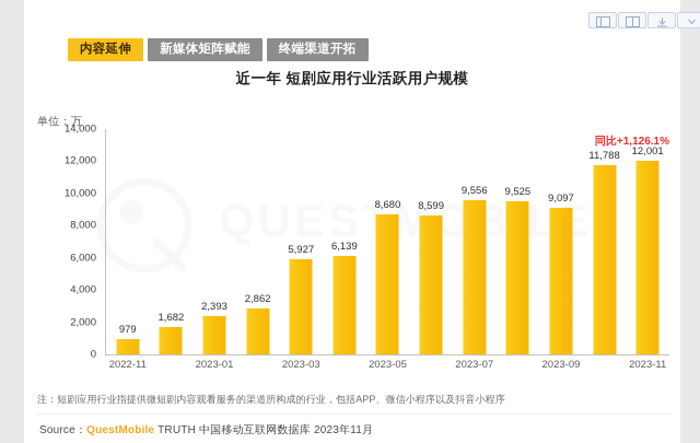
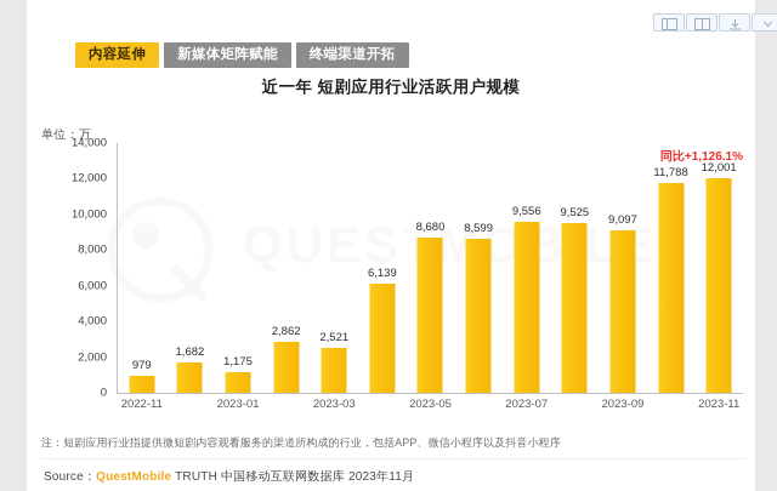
2023-01: 2,393 -> 1,175
2023-03: 5,927 -> 2,521
